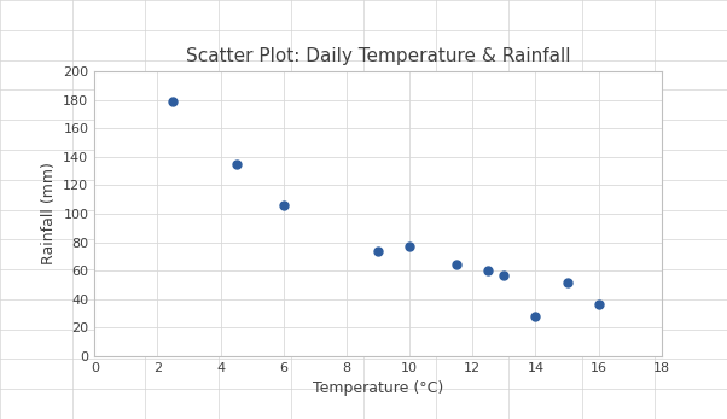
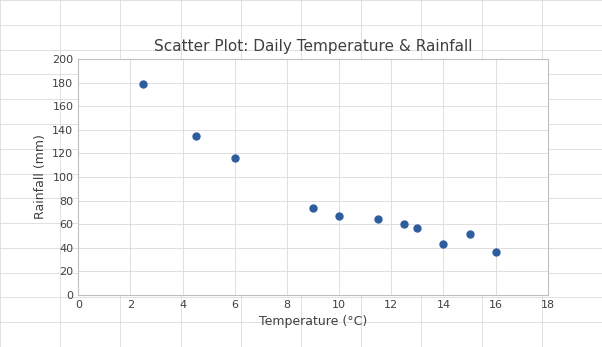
6: 106 -> 116
10: 77 -> 67
14: 28 -> 43
